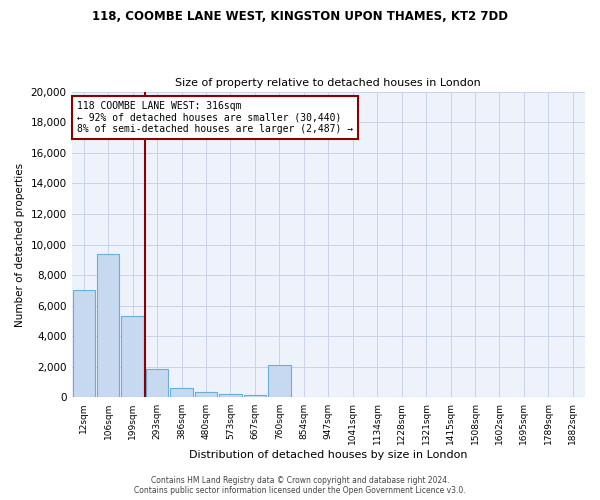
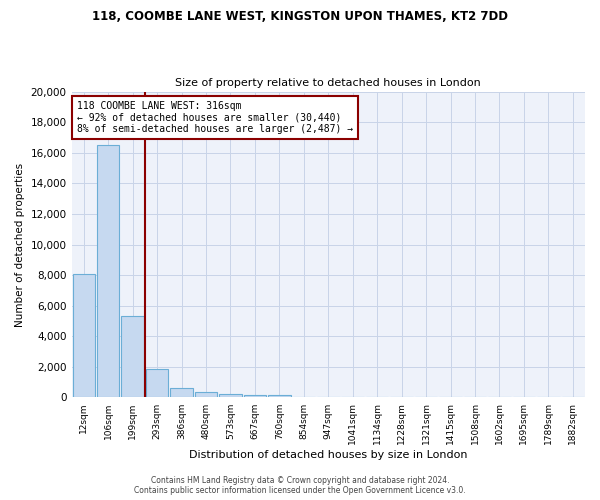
12sqm: 7,000 -> 8,100
106sqm: 9,400 -> 16,500
760sqm: 2,100 -> 200
